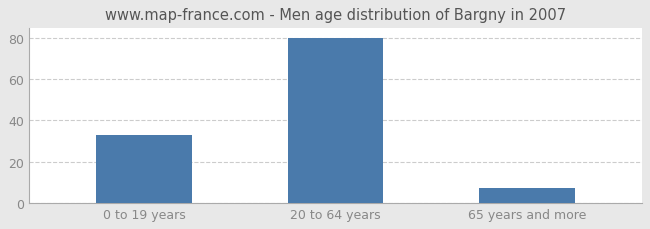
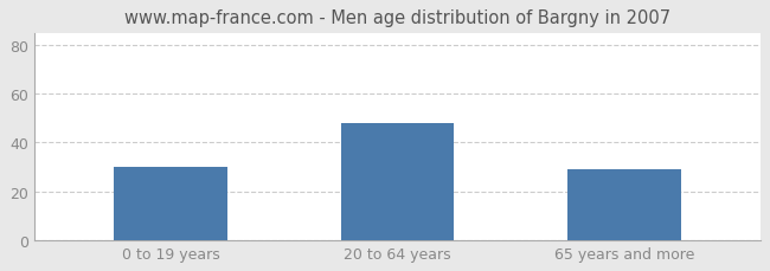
0 to 19 years: 33 -> 30
20 to 64 years: 80 -> 48
65 years and more: 7 -> 29
